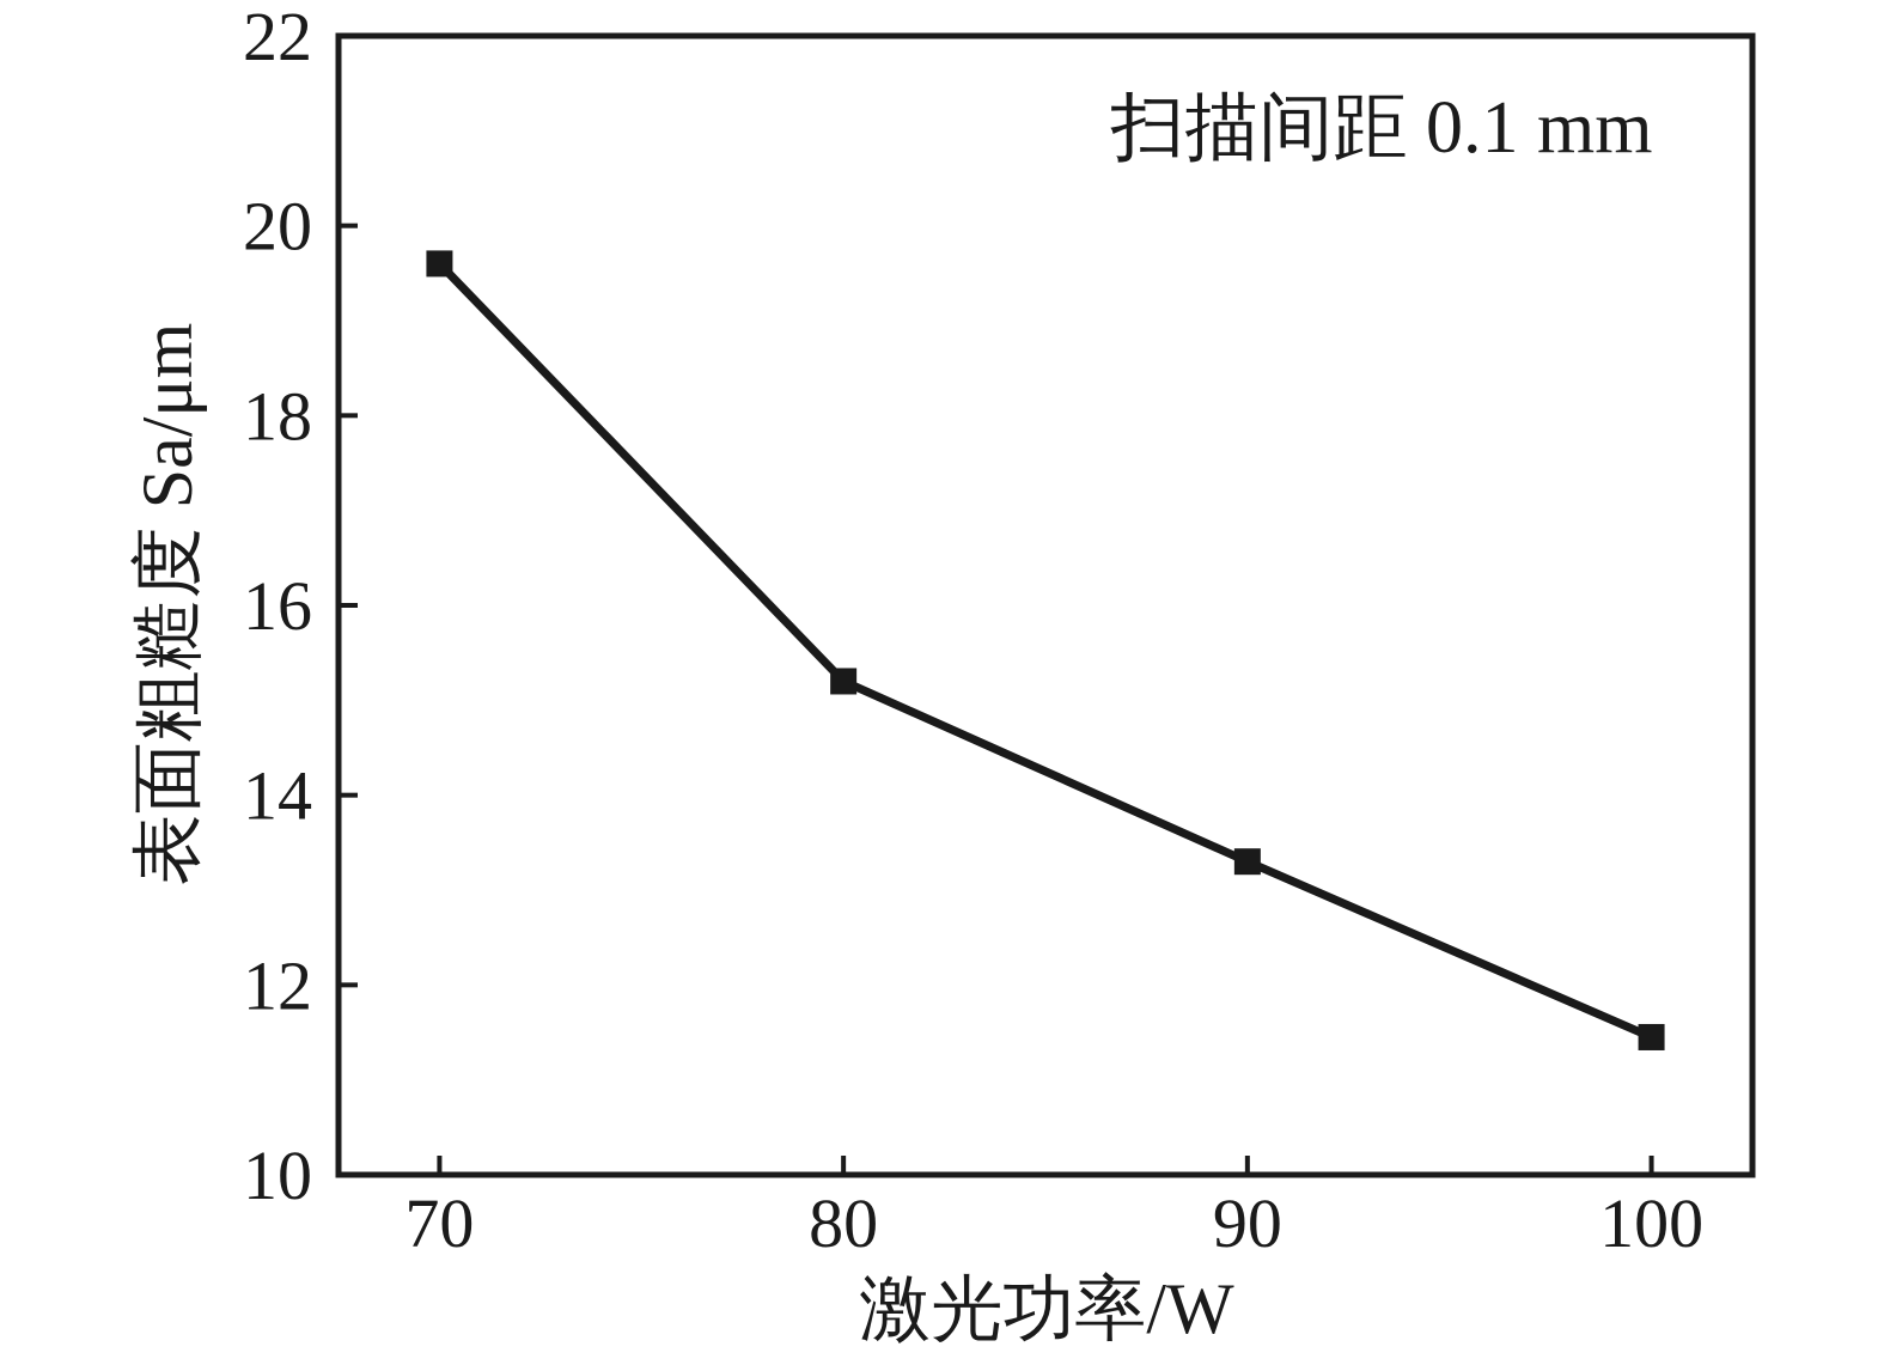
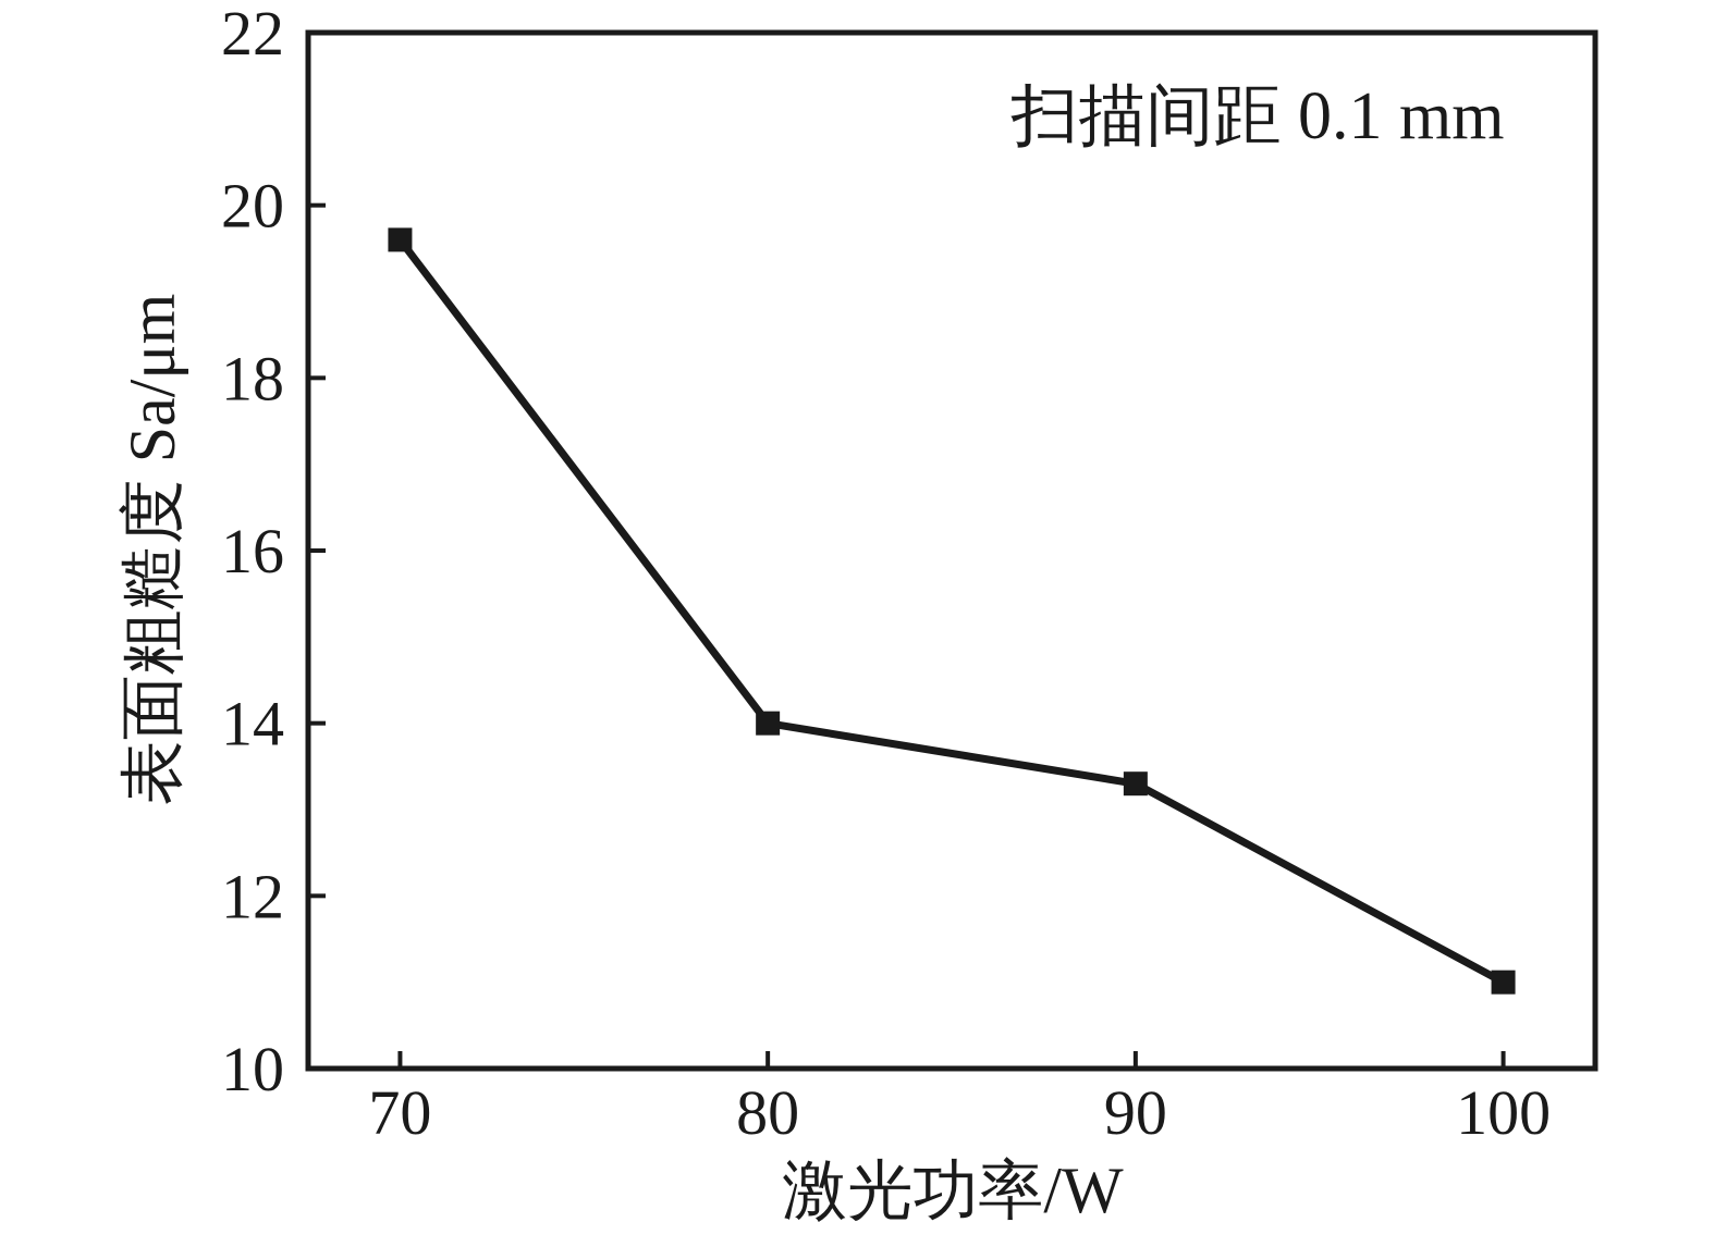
80: 15.2 -> 14.0
100: 11.4 -> 11.0
